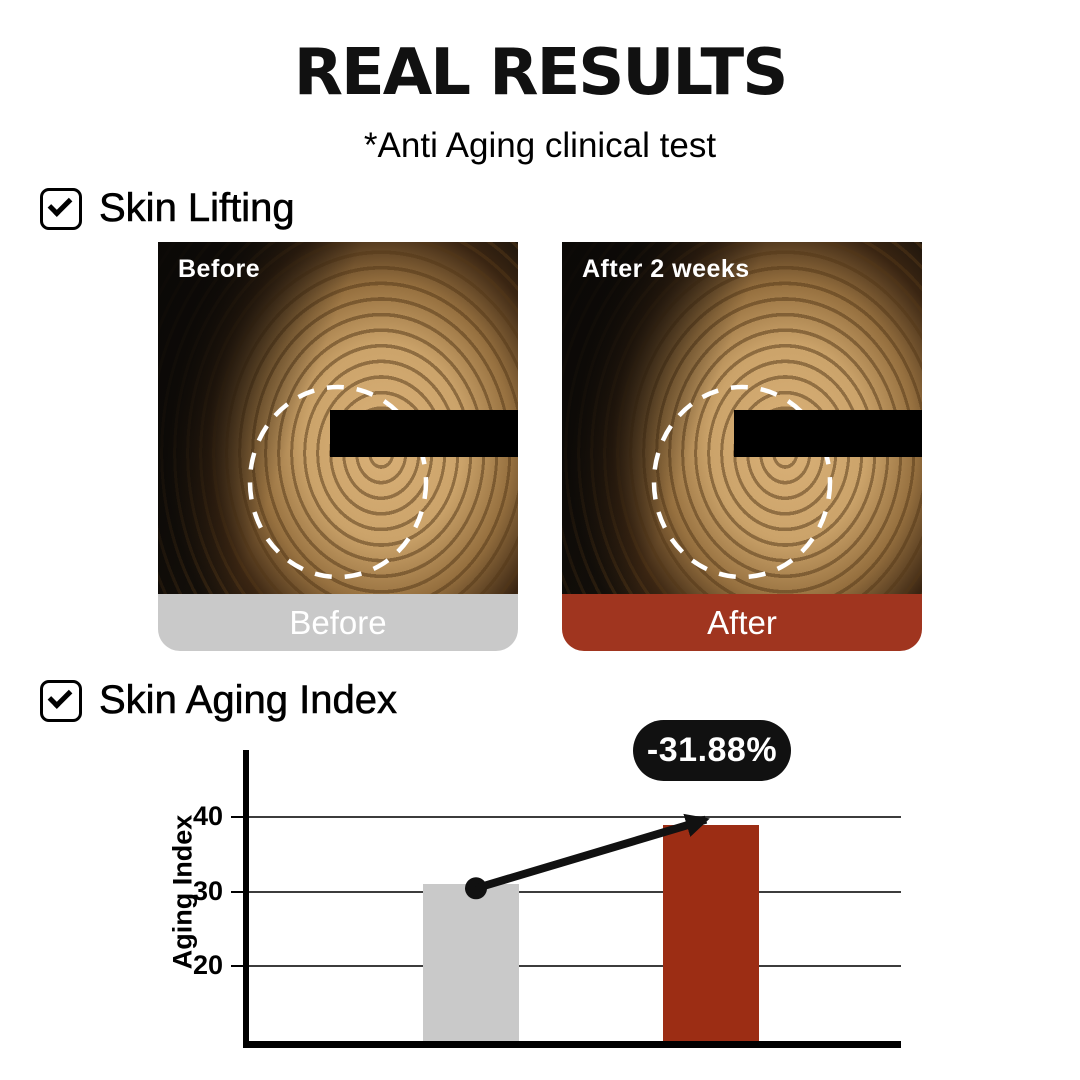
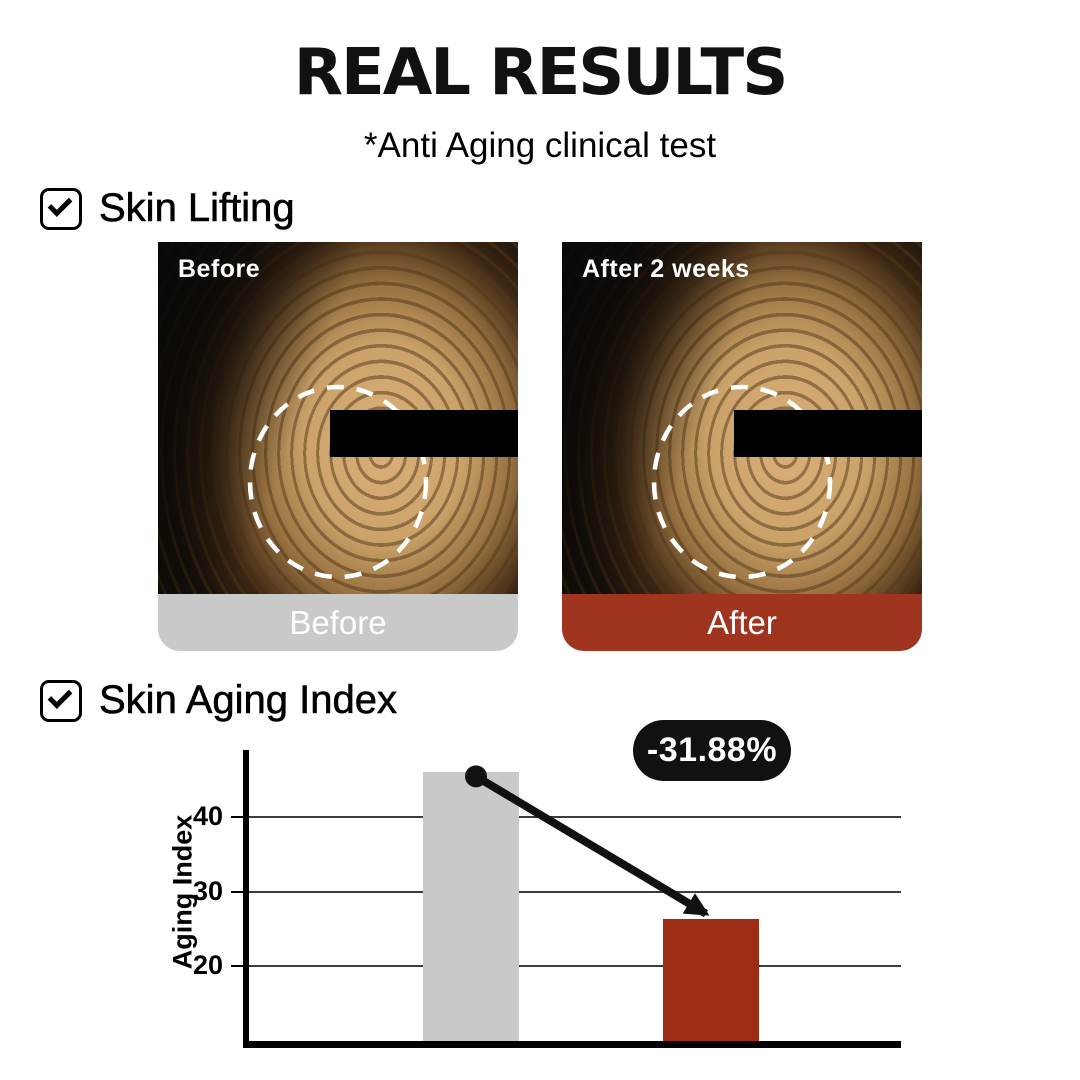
Before: 31 -> 46
After: 39 -> 26
